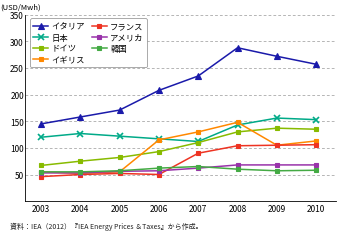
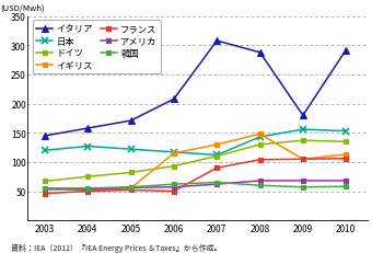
イタリア/2007: 235 -> 308
イタリア/2009: 272 -> 180
イタリア/2010: 257 -> 292
